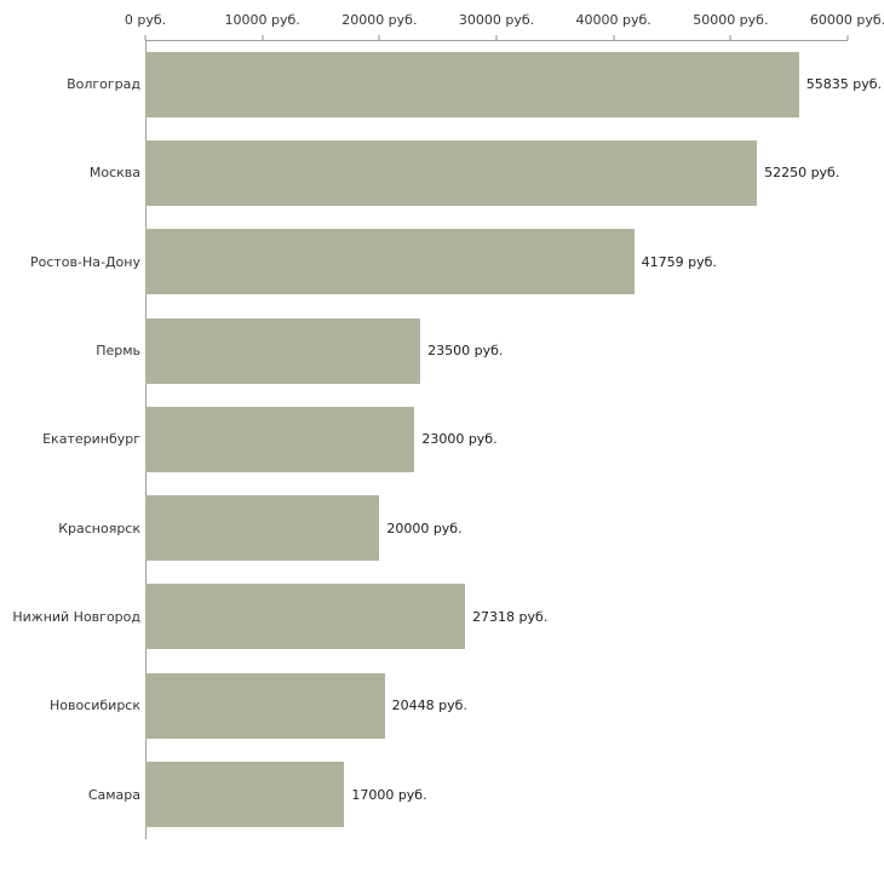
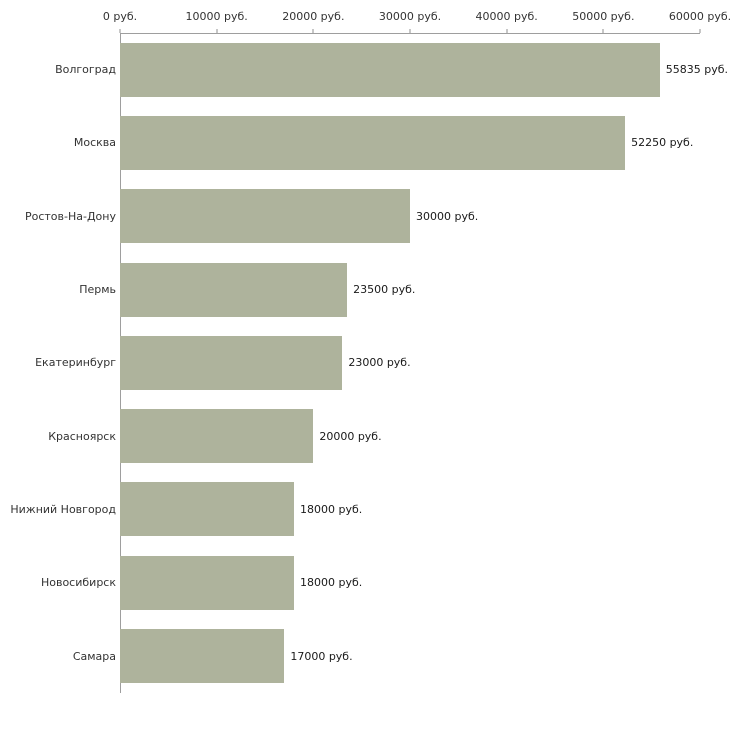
Ростов-На-Дону: 41759 -> 30000
Нижний Новгород: 27318 -> 18000
Новосибирск: 20448 -> 18000
